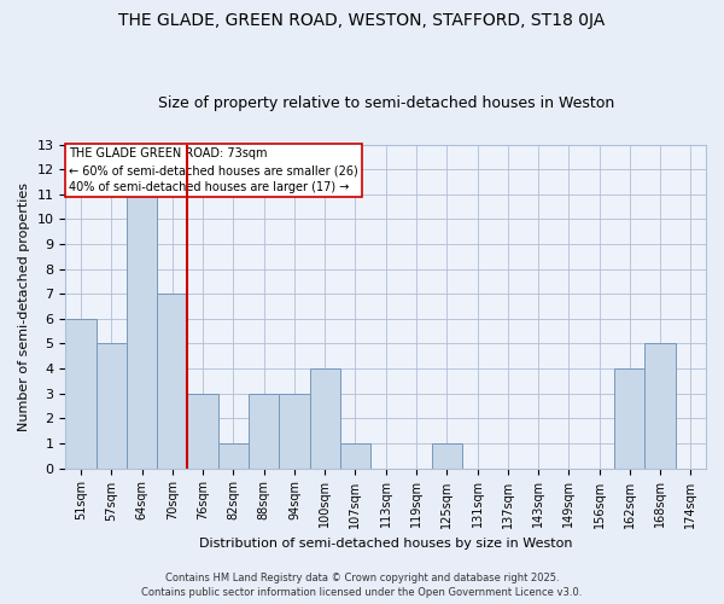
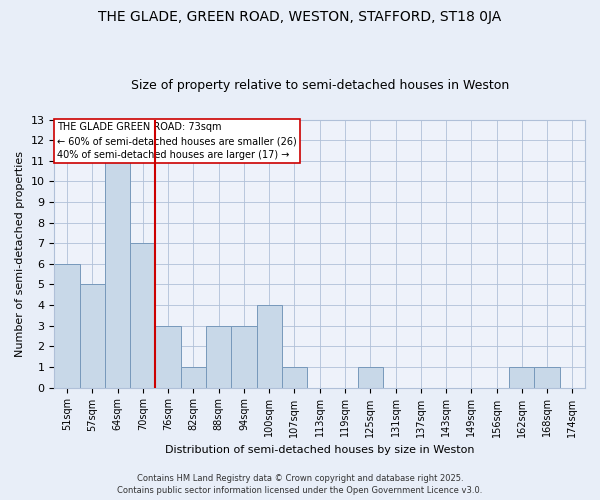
162sqm: 4 -> 1
168sqm: 5 -> 1
